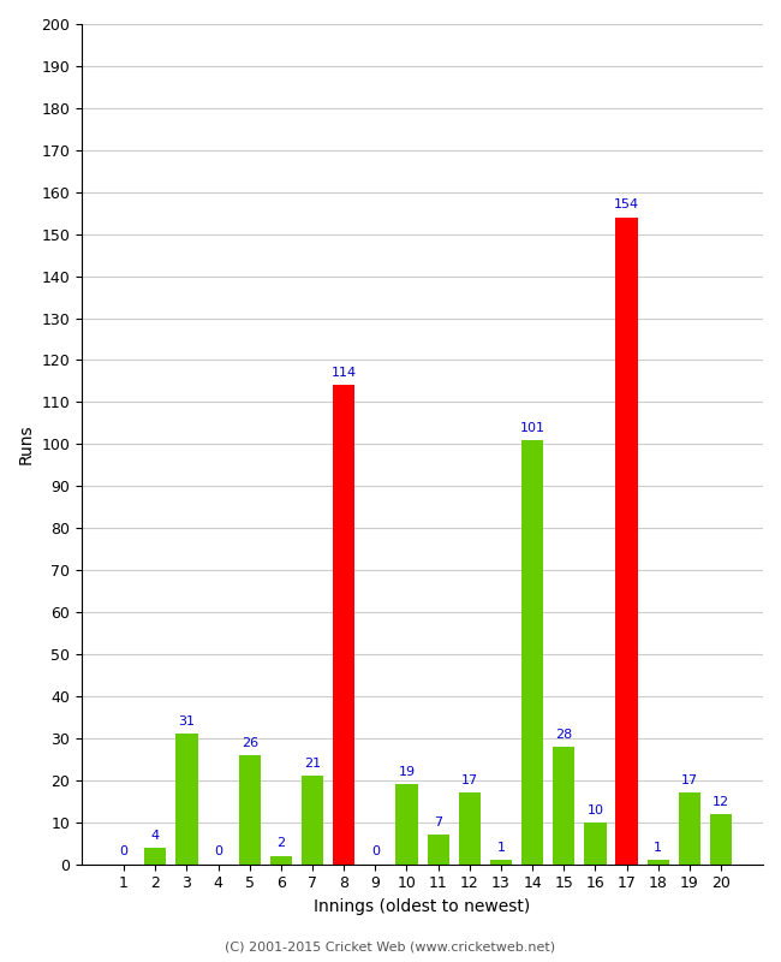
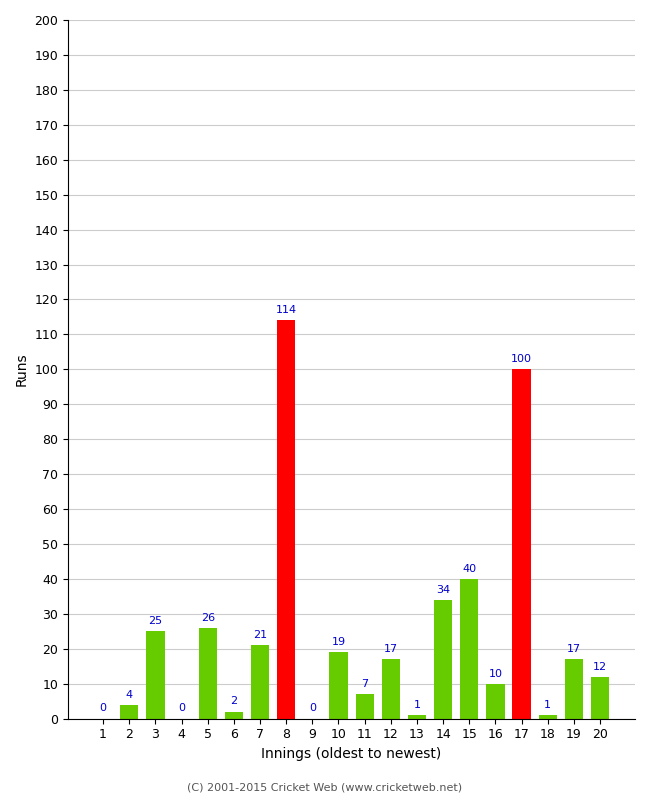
3: 31 -> 25
14: 101 -> 34
15: 28 -> 40
17: 154 -> 100
